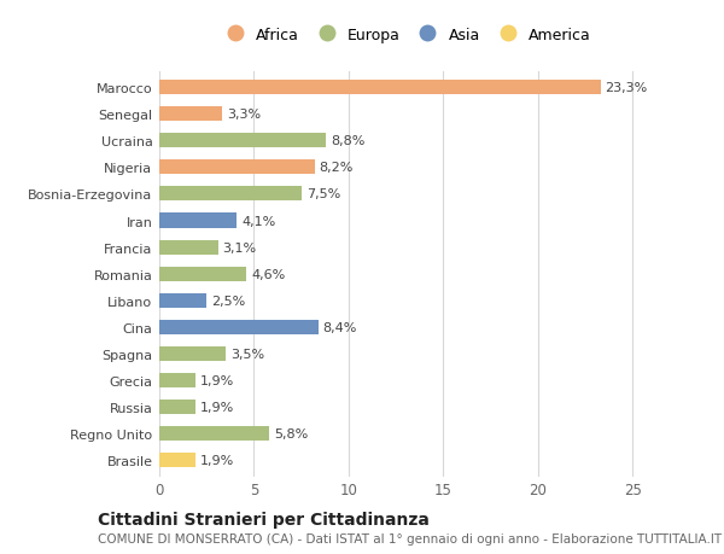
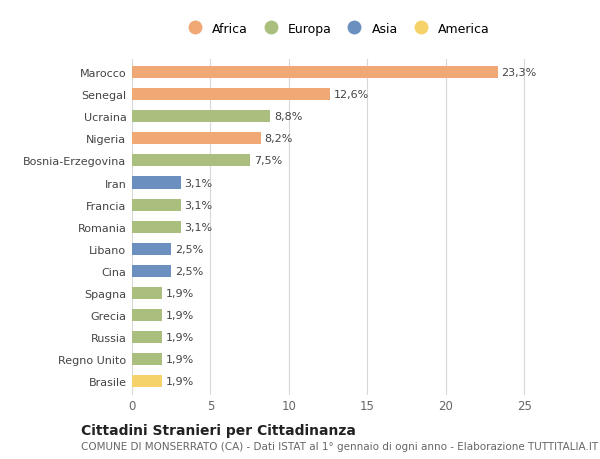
Senegal: 3,3% -> 12,6%
Iran: 4,1% -> 3,1%
Romania: 4,6% -> 3,1%
Cina: 8,4% -> 2,5%
Spagna: 3,5% -> 1,9%
Regno Unito: 5,8% -> 1,9%
